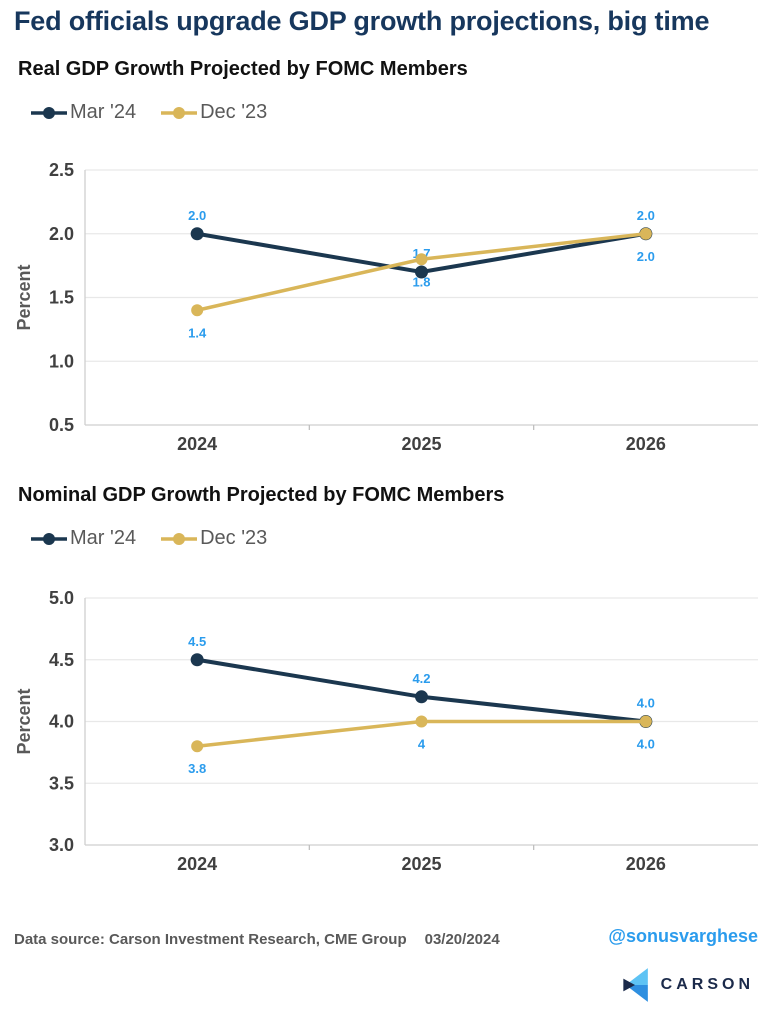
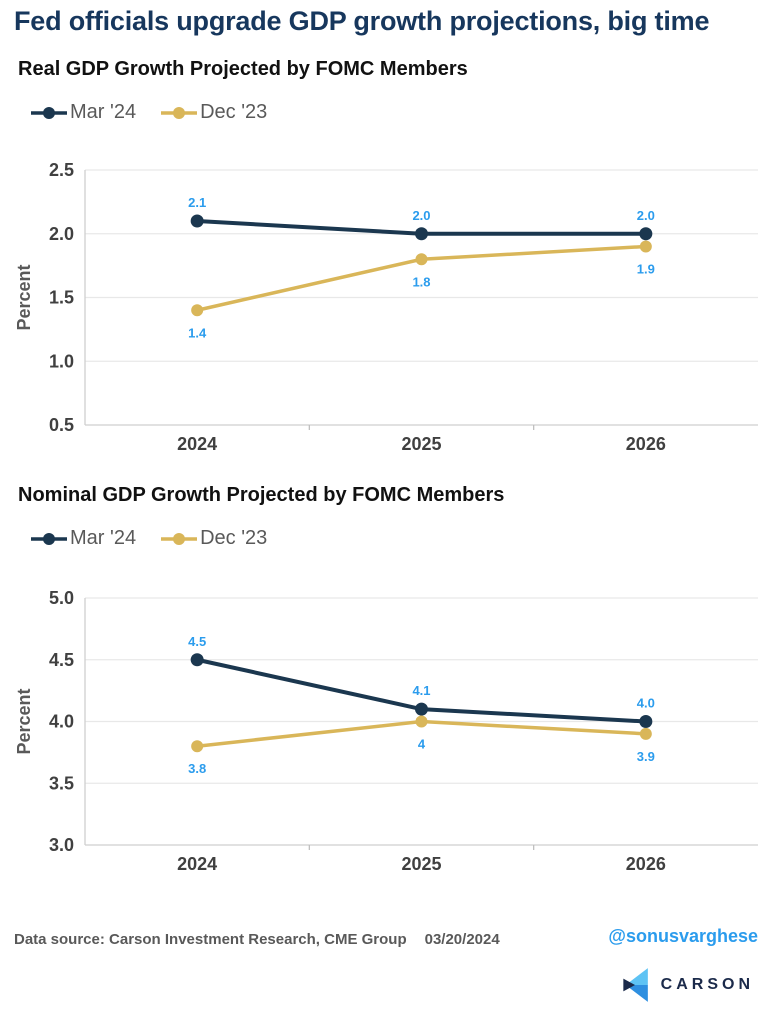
Real GDP Growth Projected by FOMC Members/Mar '24/2024: 2.0 -> 2.1
Real GDP Growth Projected by FOMC Members/Mar '24/2025: 1.7 -> 2.0
Real GDP Growth Projected by FOMC Members/Dec '23/2026: 2.0 -> 1.9
Nominal GDP Growth Projected by FOMC Members/Mar '24/2025: 4.2 -> 4.1
Nominal GDP Growth Projected by FOMC Members/Dec '23/2026: 4.0 -> 3.9
